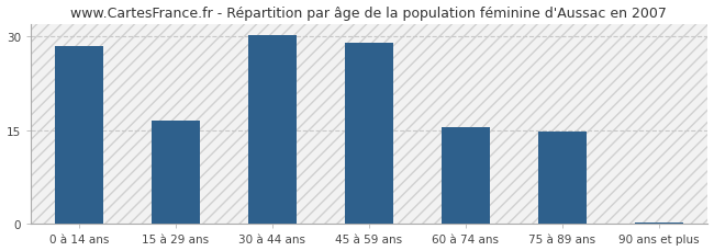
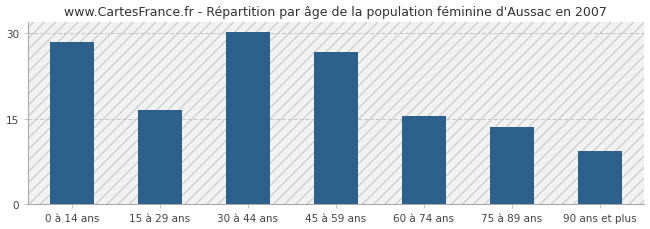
45 à 59 ans: 29.0 -> 26.6
75 à 89 ans: 14.7 -> 13.6
90 ans et plus: 0.3 -> 9.4
